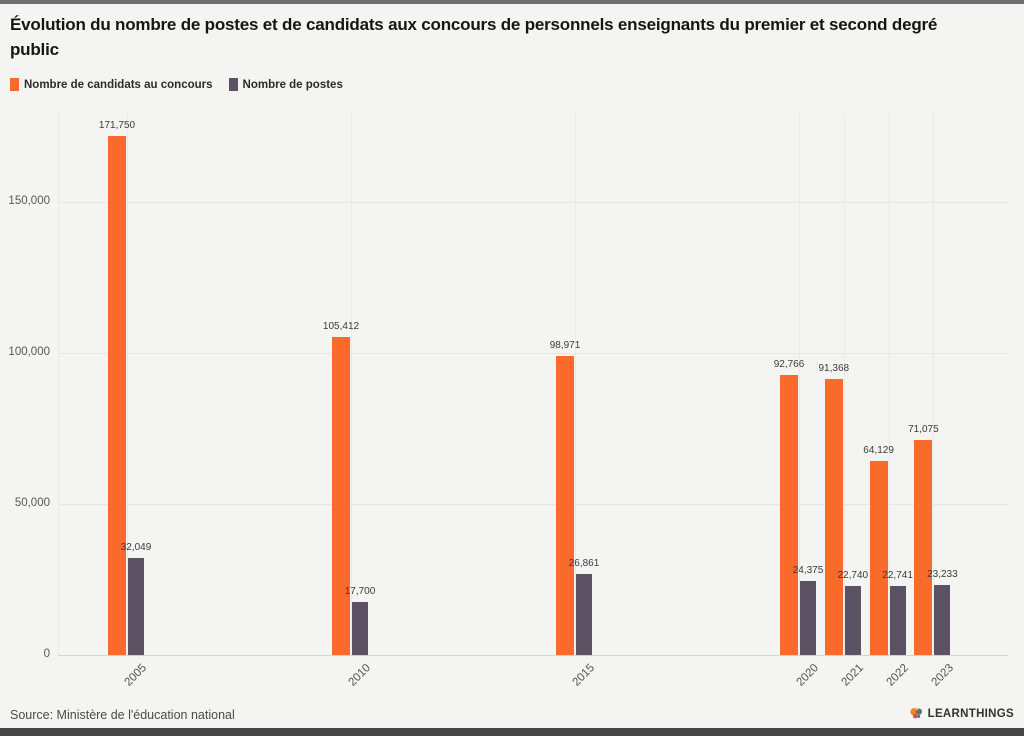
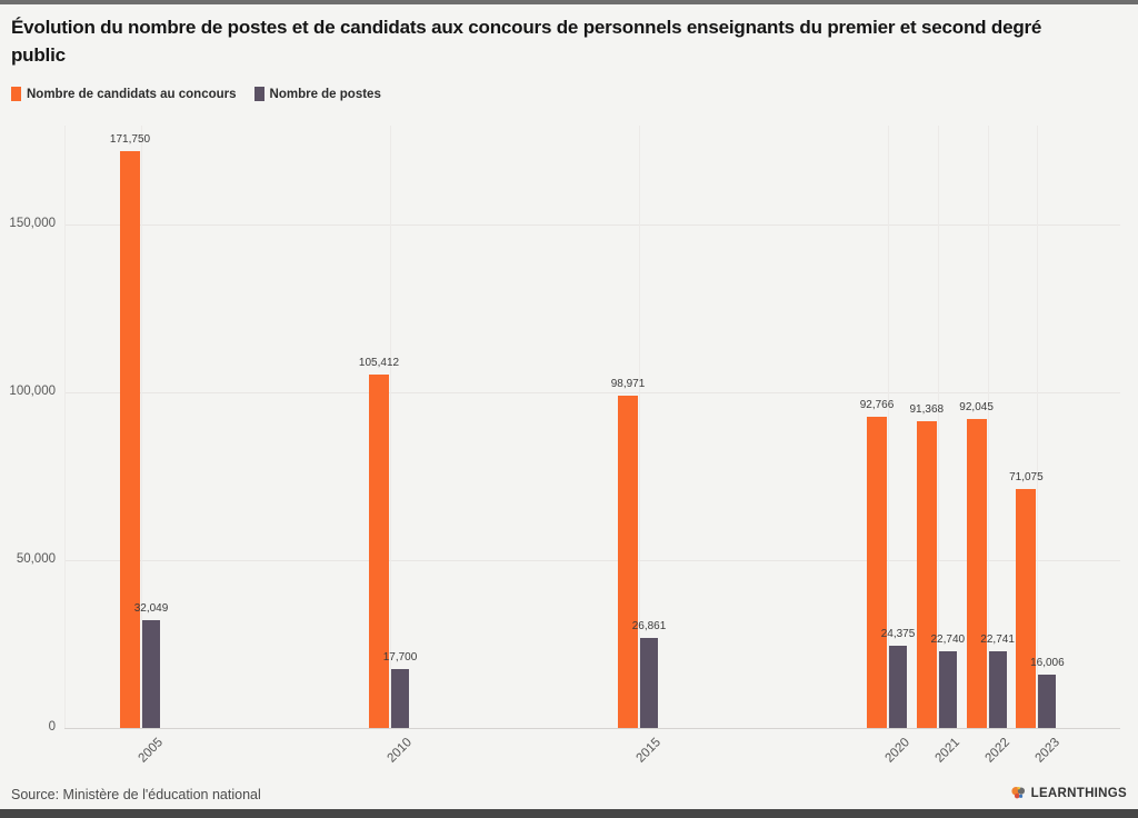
Nombre de candidats au concours/2022: 64,129 -> 92,045
Nombre de postes/2023: 23,233 -> 16,006
